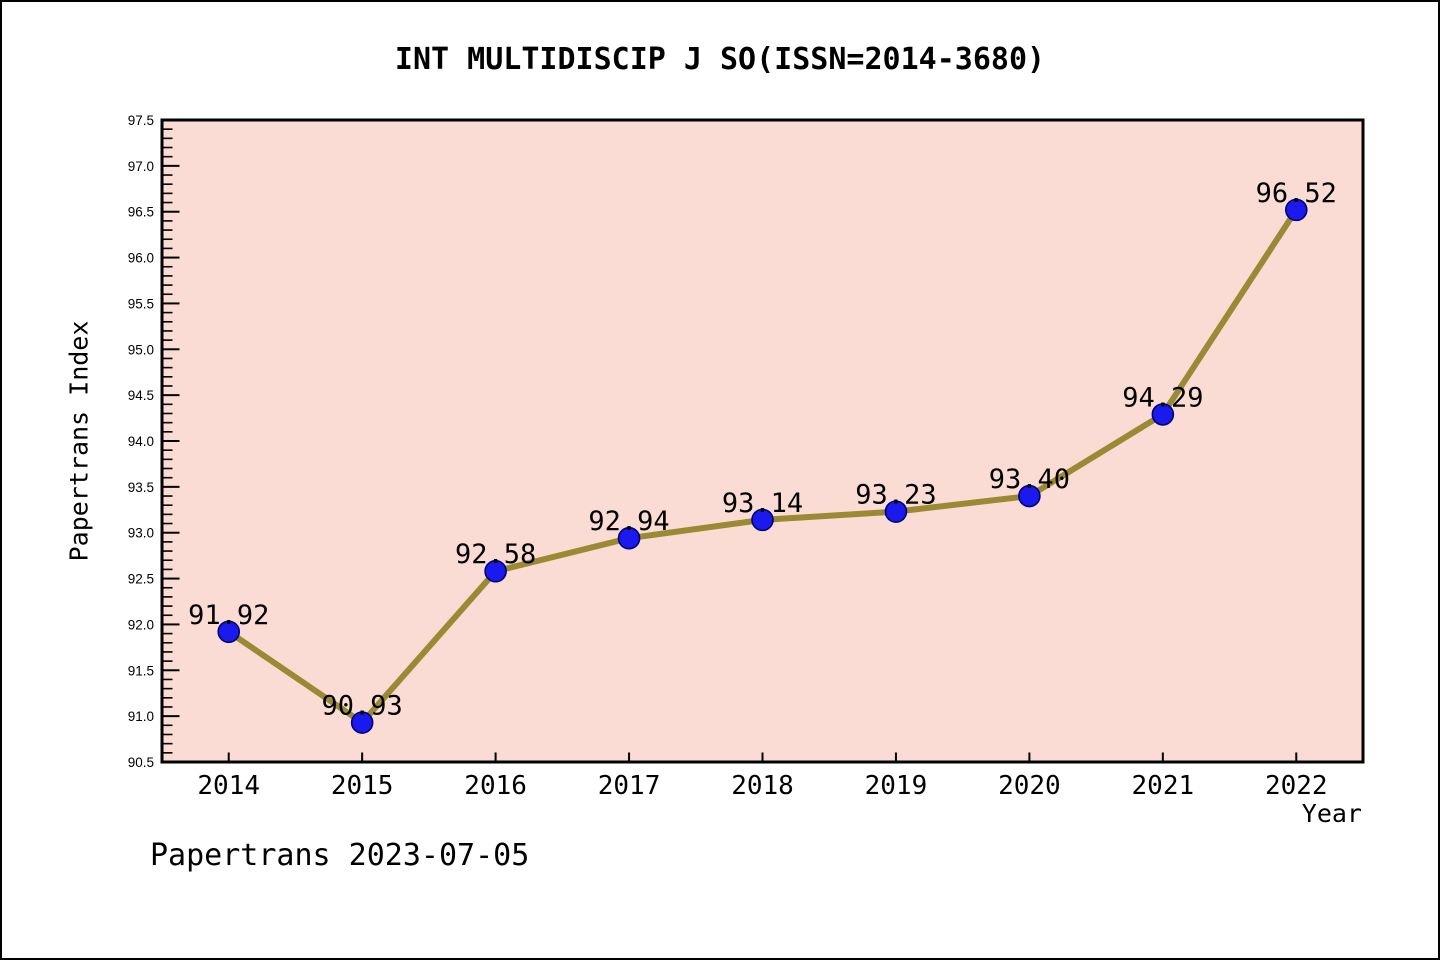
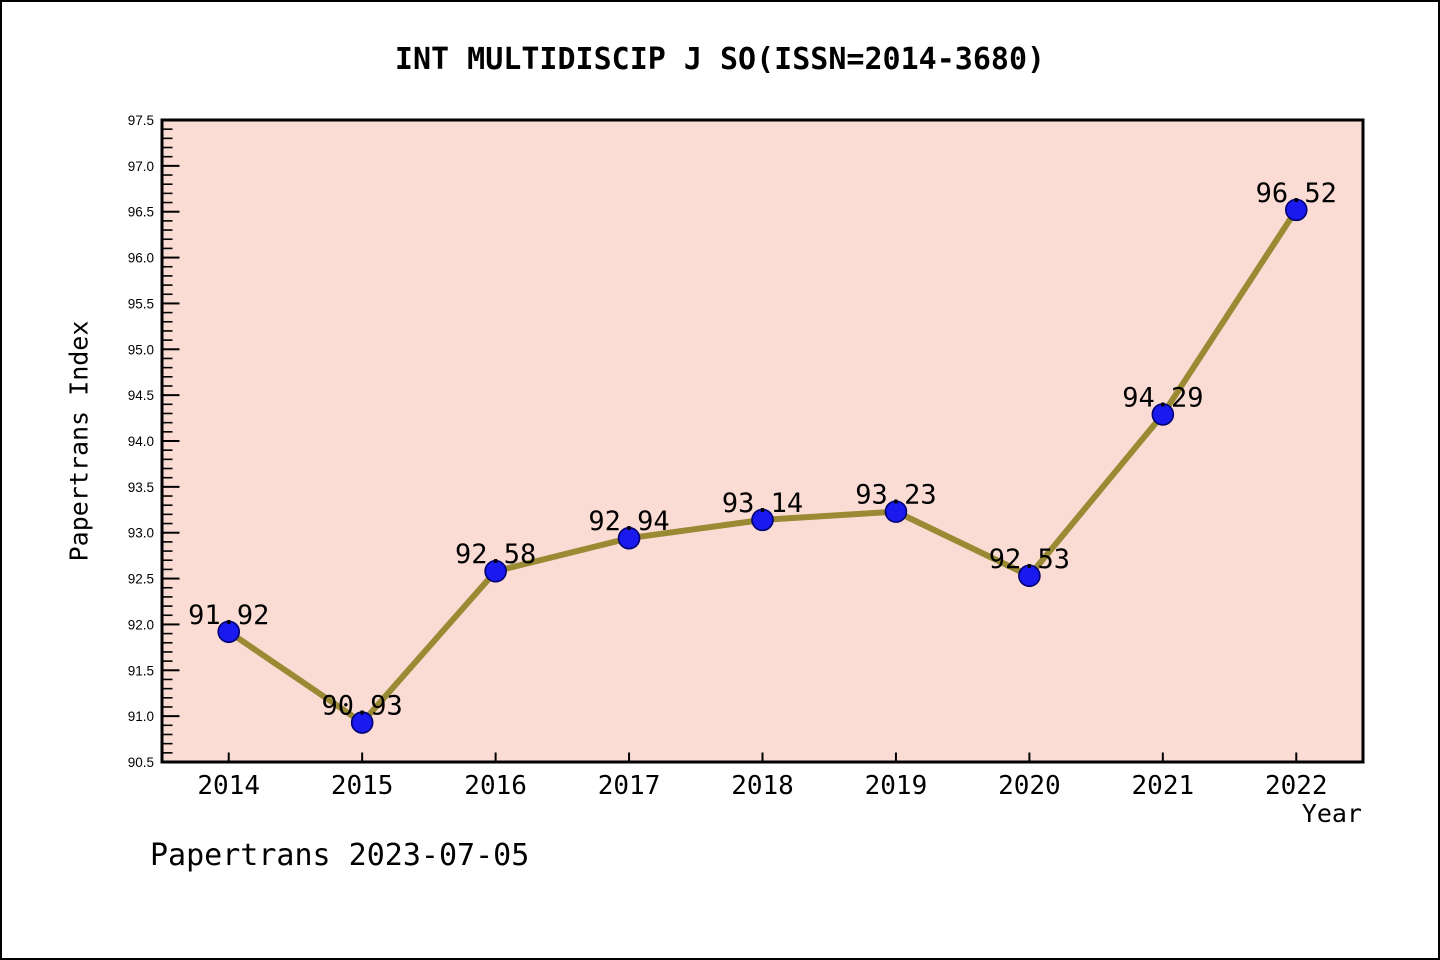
2020: 93.40 -> 92.53
